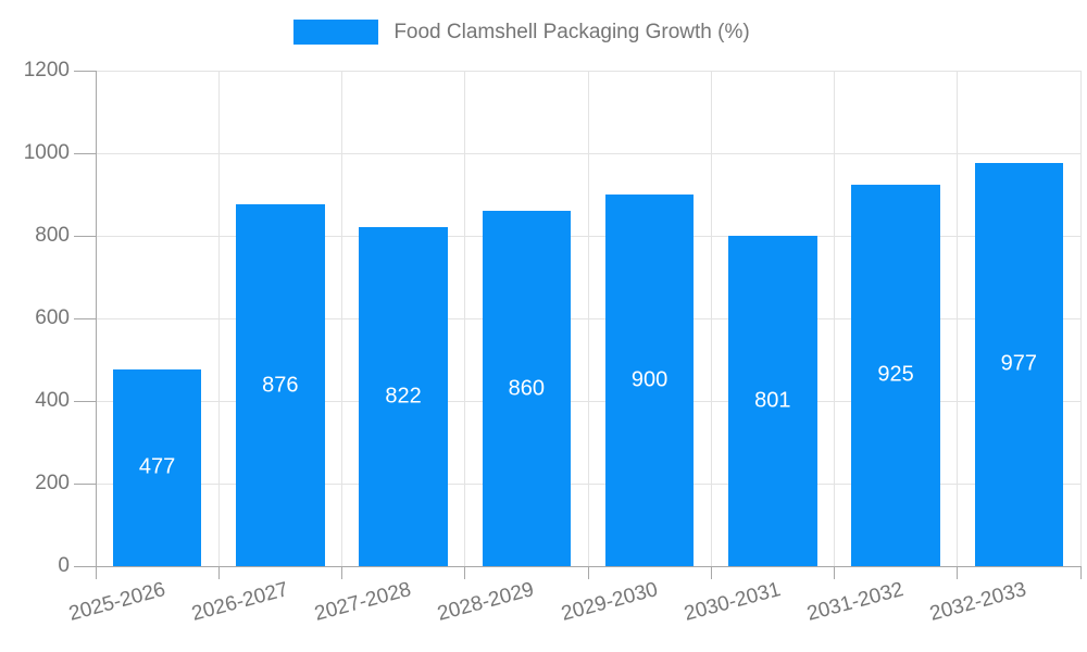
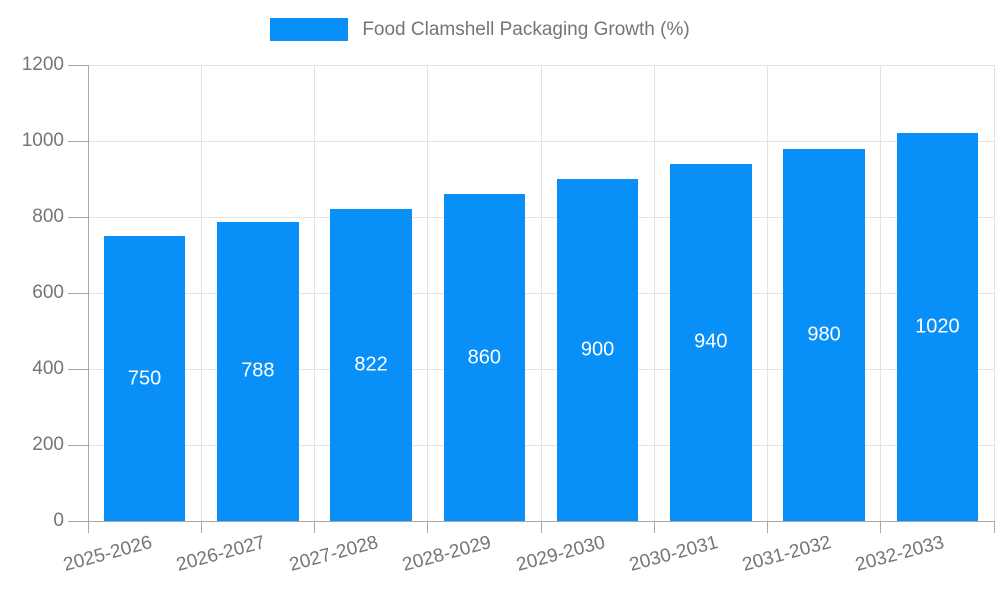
2025-2026: 477 -> 750
2026-2027: 876 -> 788
2030-2031: 801 -> 940
2031-2032: 925 -> 980
2032-2033: 977 -> 1020
